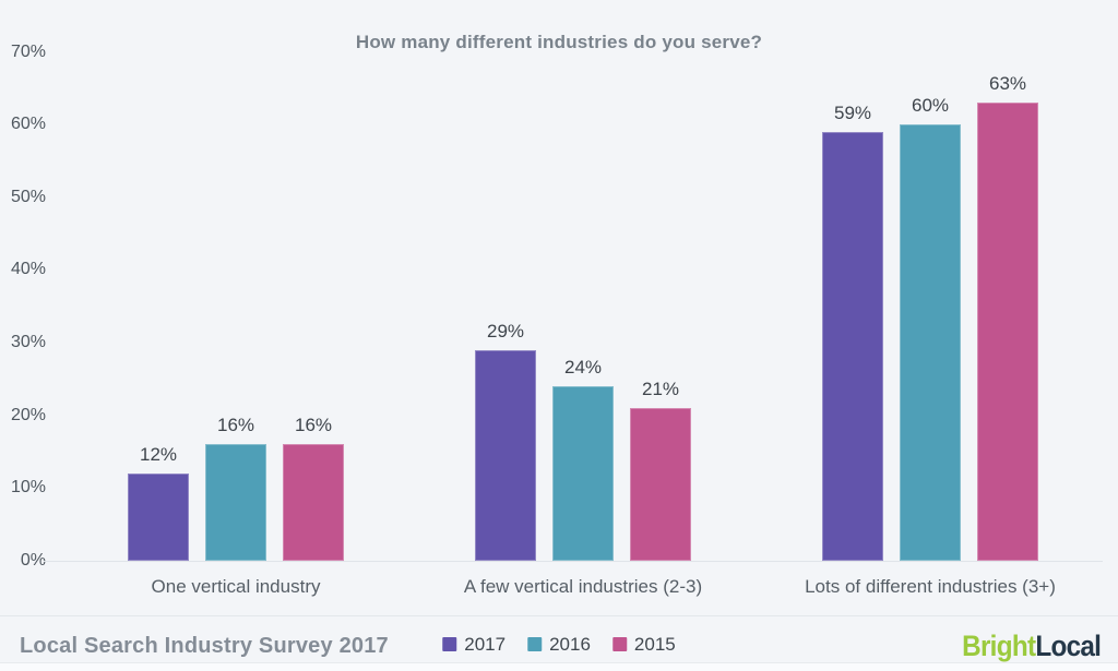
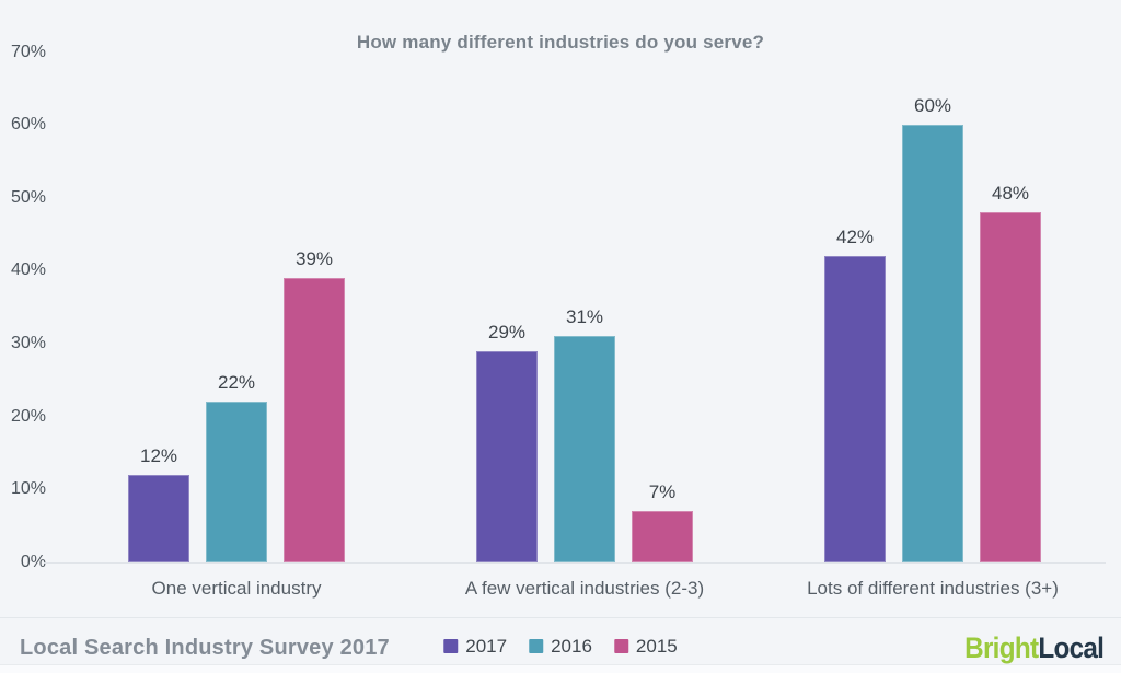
2016/One vertical industry: 16% -> 22%
2015/One vertical industry: 16% -> 39%
2016/A few vertical industries (2-3): 24% -> 31%
2015/A few vertical industries (2-3): 21% -> 7%
2017/Lots of different industries (3+): 59% -> 42%
2015/Lots of different industries (3+): 63% -> 48%
